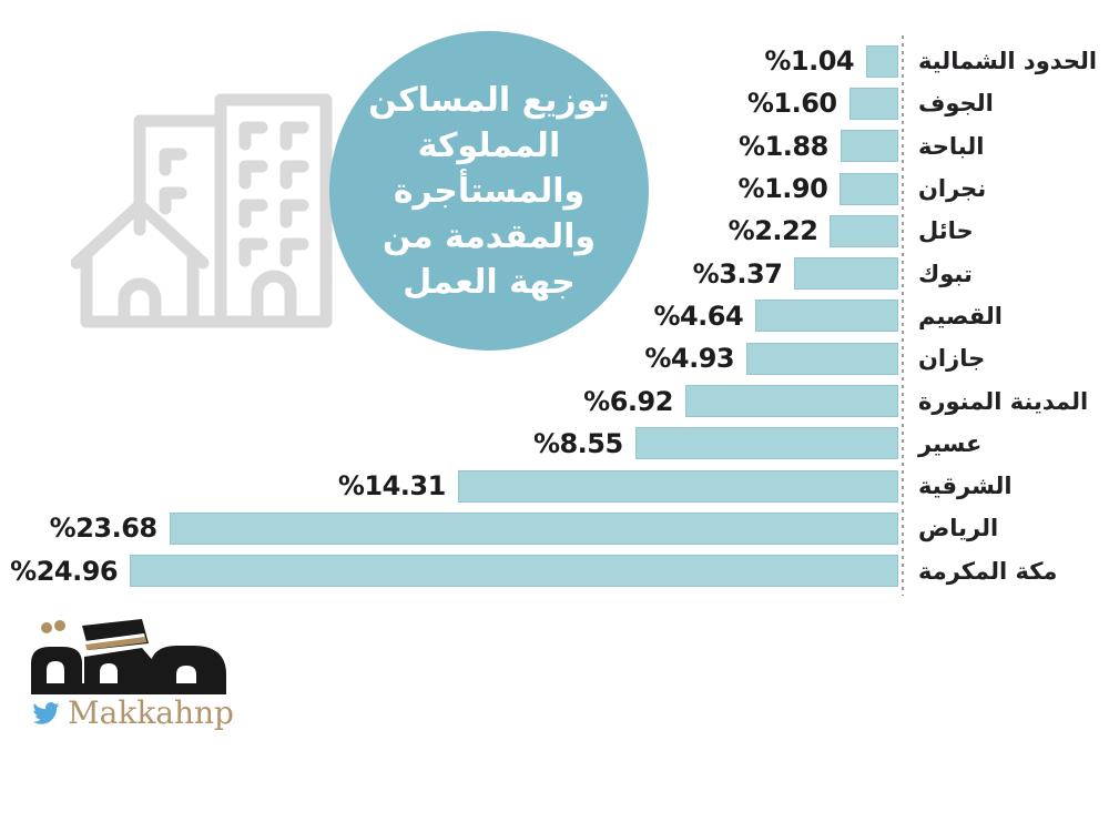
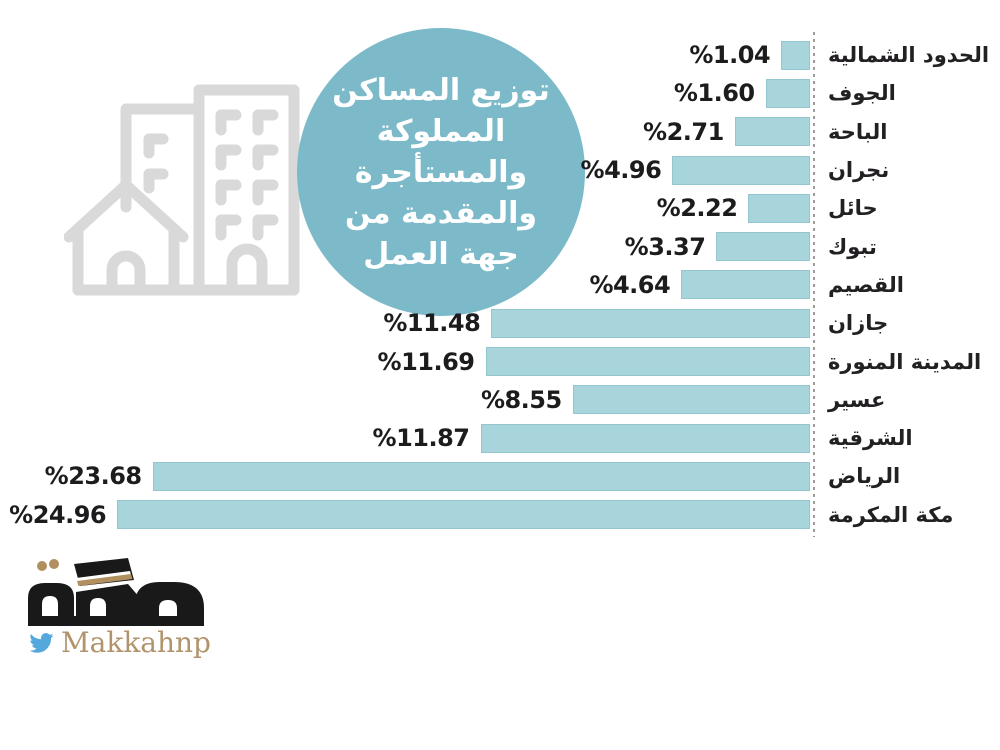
الباحة: 1.88 -> 2.71
نجران: 1.90 -> 4.96
جازان: 4.93 -> 11.48
المدينة المنورة: 6.92 -> 11.69
الشرقية: 14.31 -> 11.87
